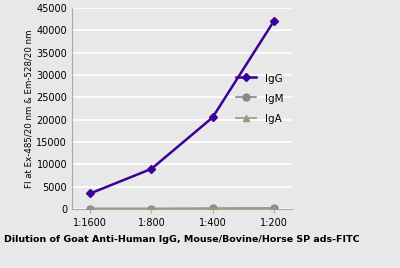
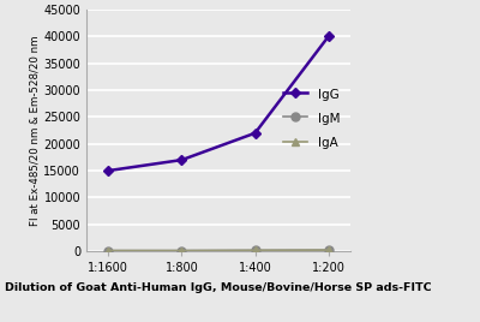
IgG/1:1600: 3500 -> 15000
IgG/1:800: 9000 -> 17000
IgG/1:400: 20500 -> 22000
IgG/1:200: 42000 -> 40000
